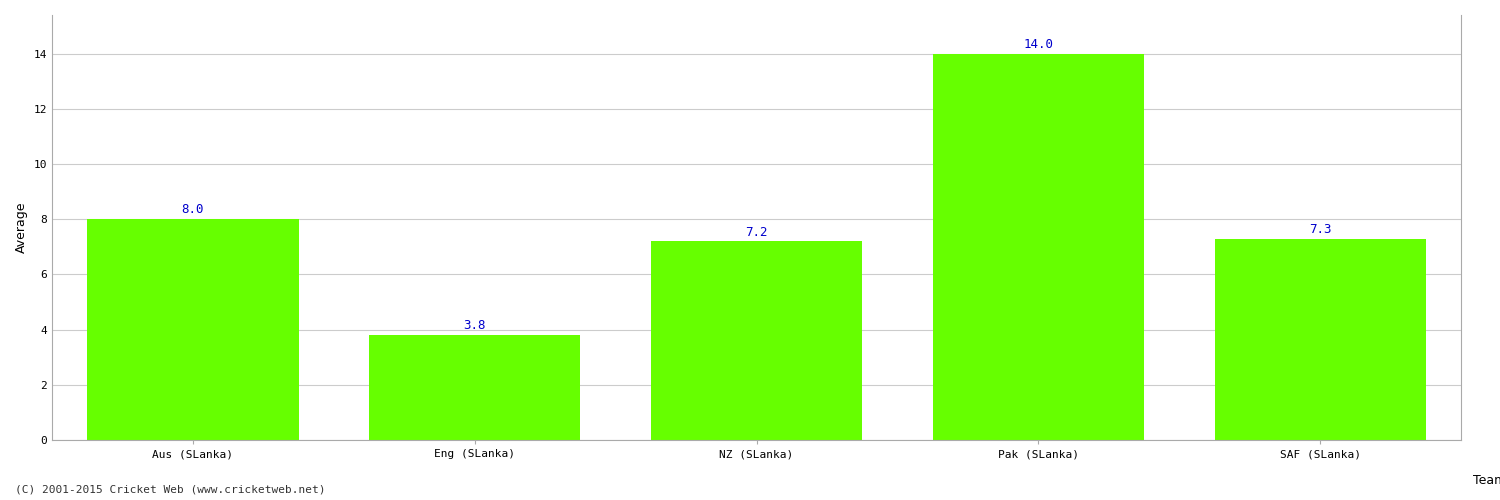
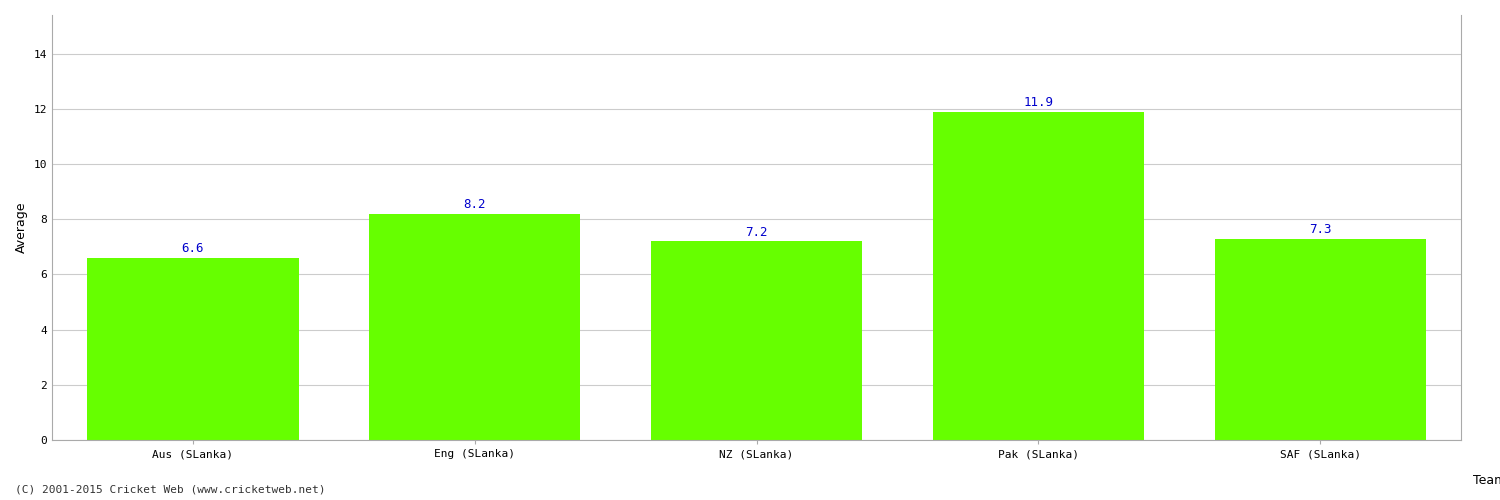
Aus (SLanka): 8.0 -> 6.6
Eng (SLanka): 3.8 -> 8.2
Pak (SLanka): 14.0 -> 11.9
